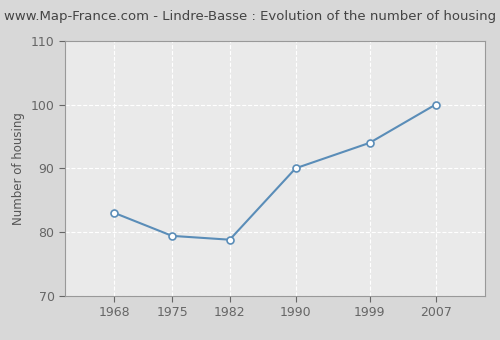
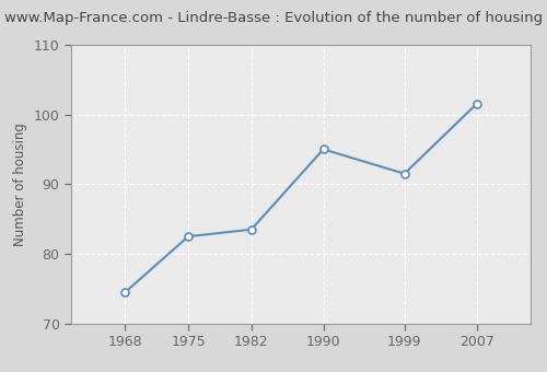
1968: 83.0 -> 74.5
1975: 79.4 -> 82.5
1982: 78.8 -> 83.5
1990: 90.0 -> 95.0
1999: 94.0 -> 91.5
2007: 100.0 -> 101.5
